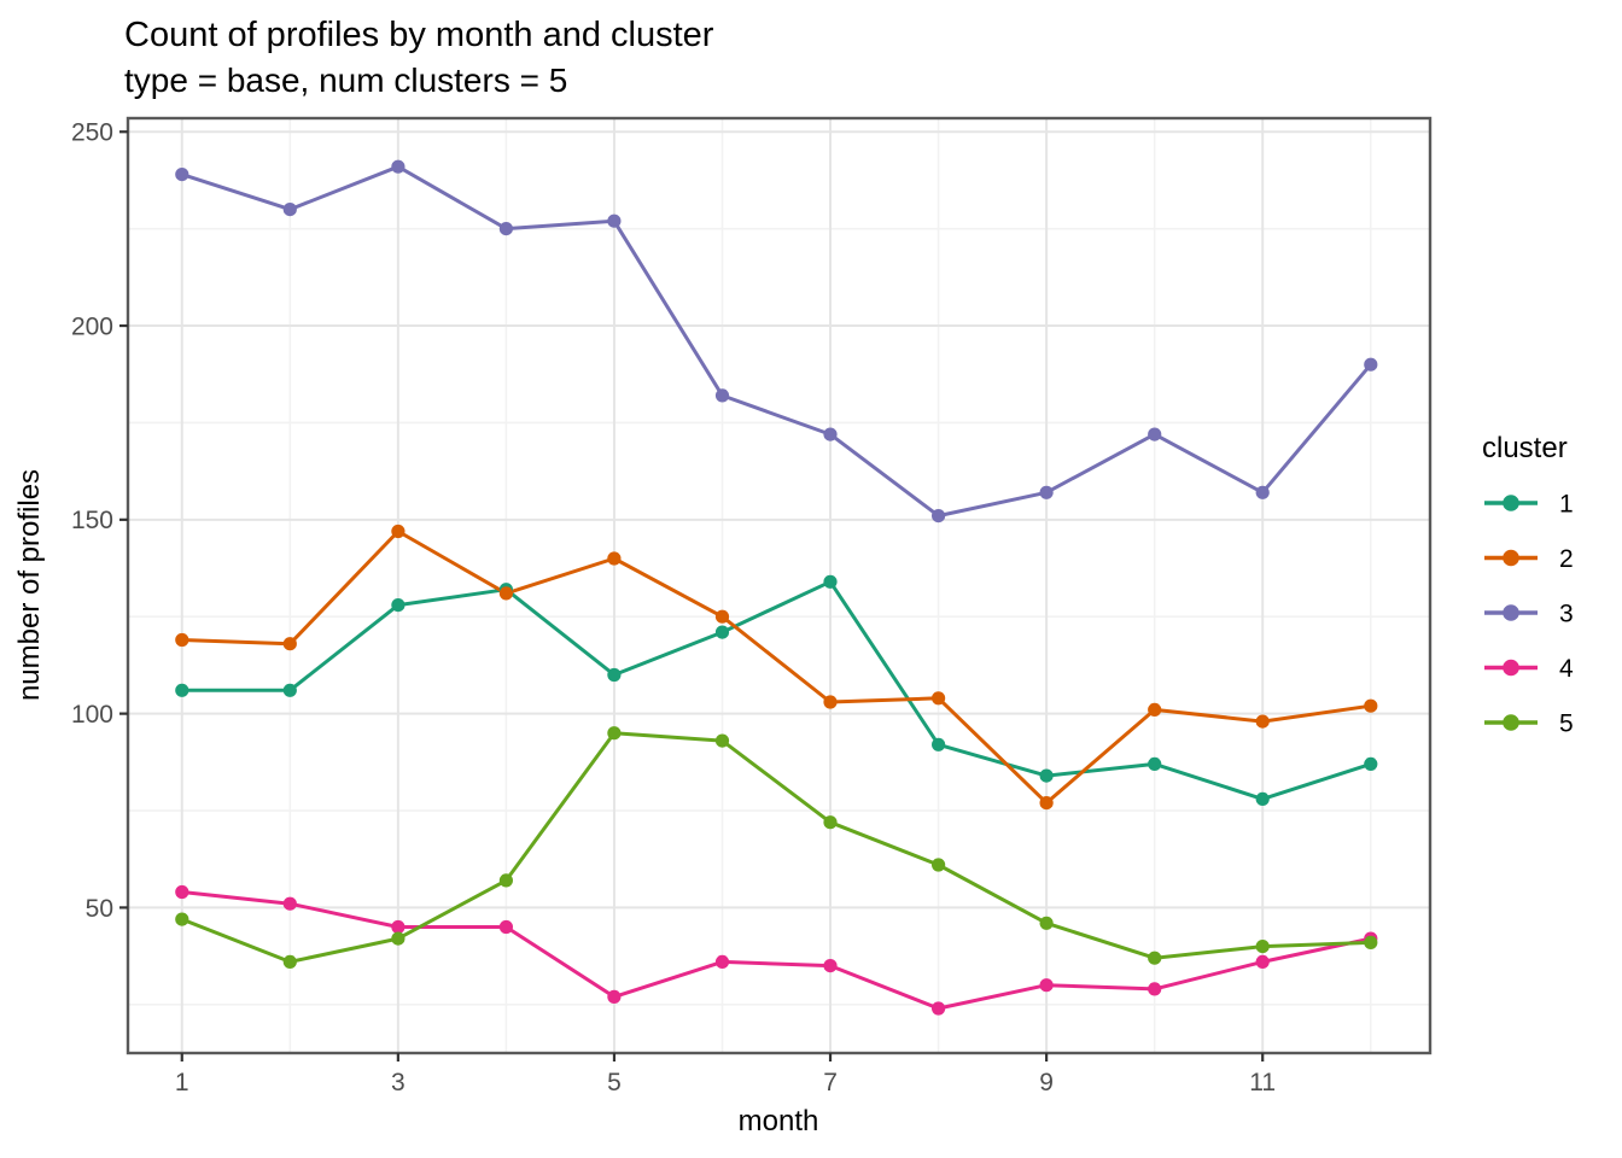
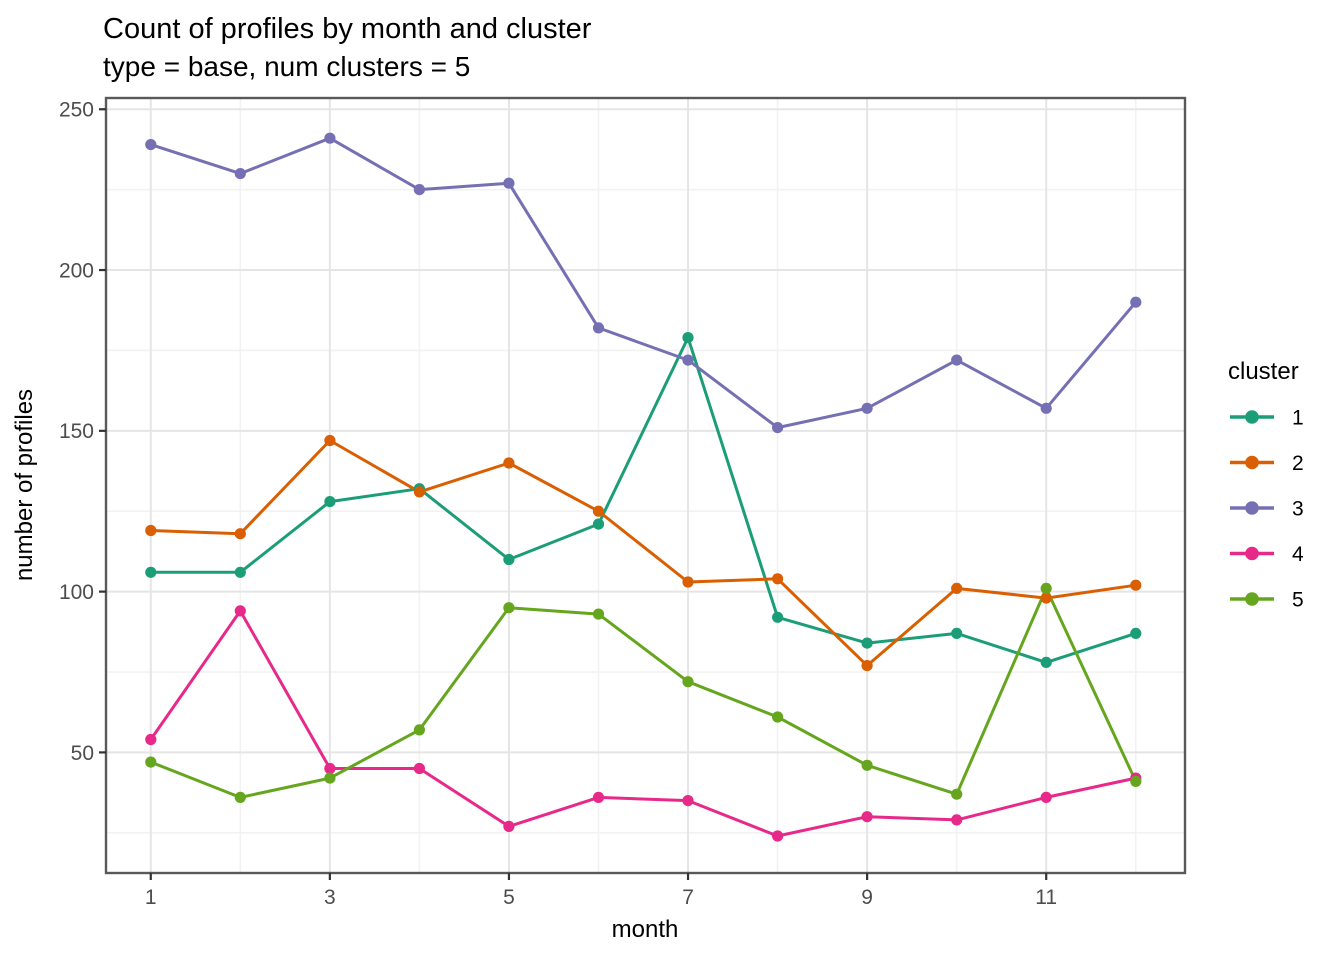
4/2: 51 -> 94
1/7: 134 -> 179
5/11: 40 -> 101
